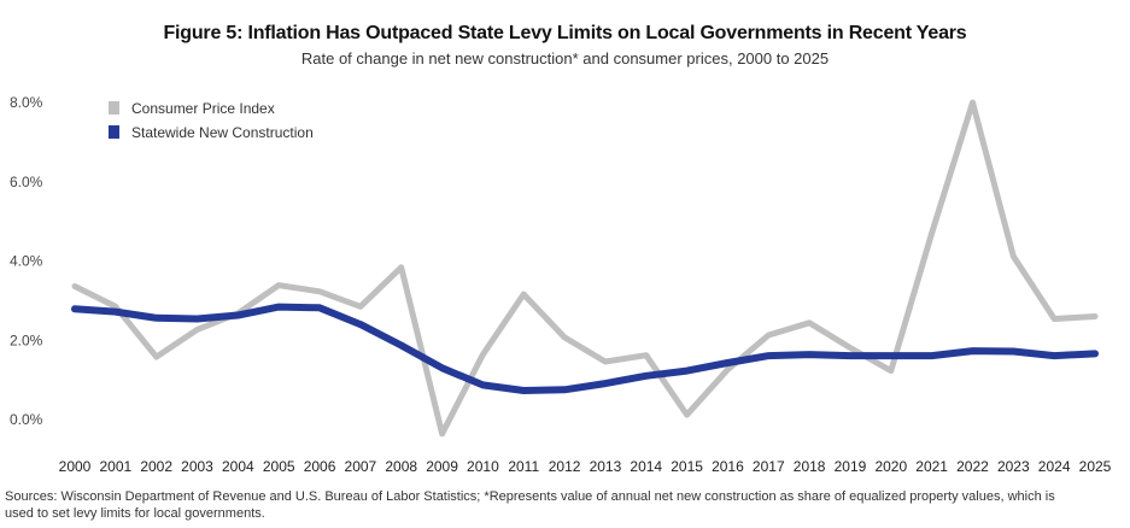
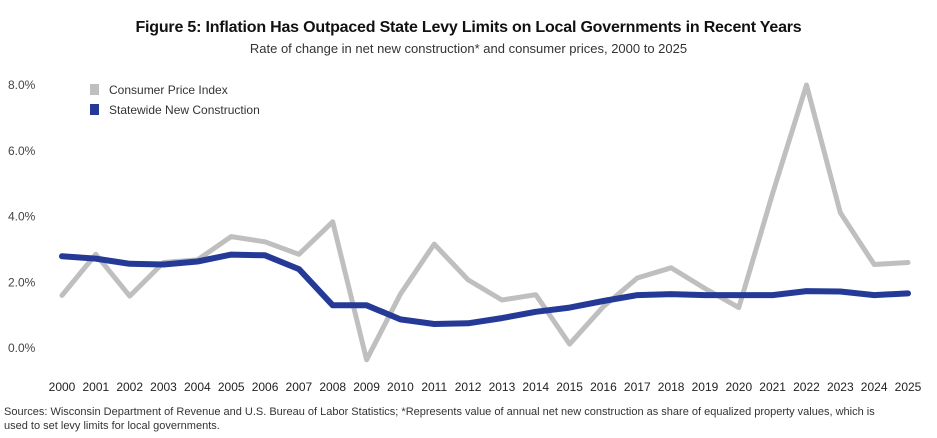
Consumer Price Index/2000: 3.4% -> 1.6%
Consumer Price Index/2003: 2.3% -> 2.6%
Statewide New Construction/2008: 1.9% -> 1.3%
